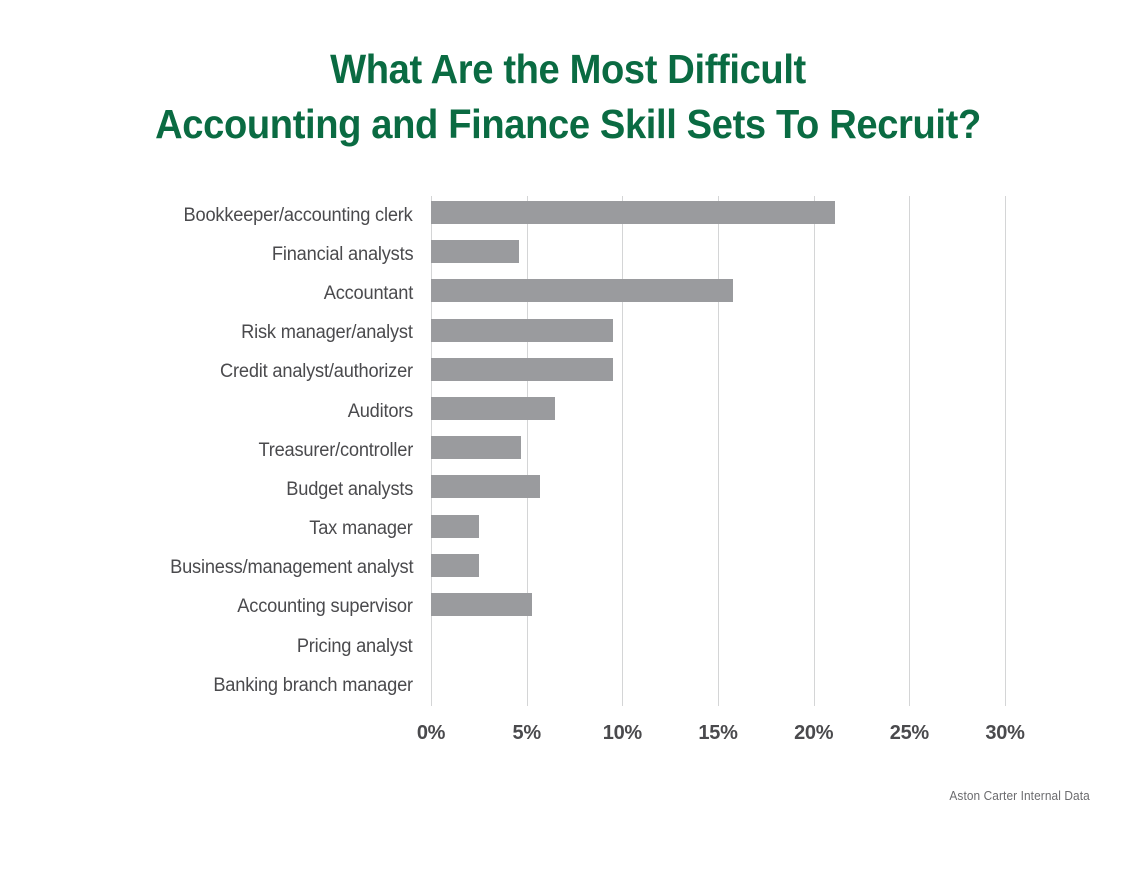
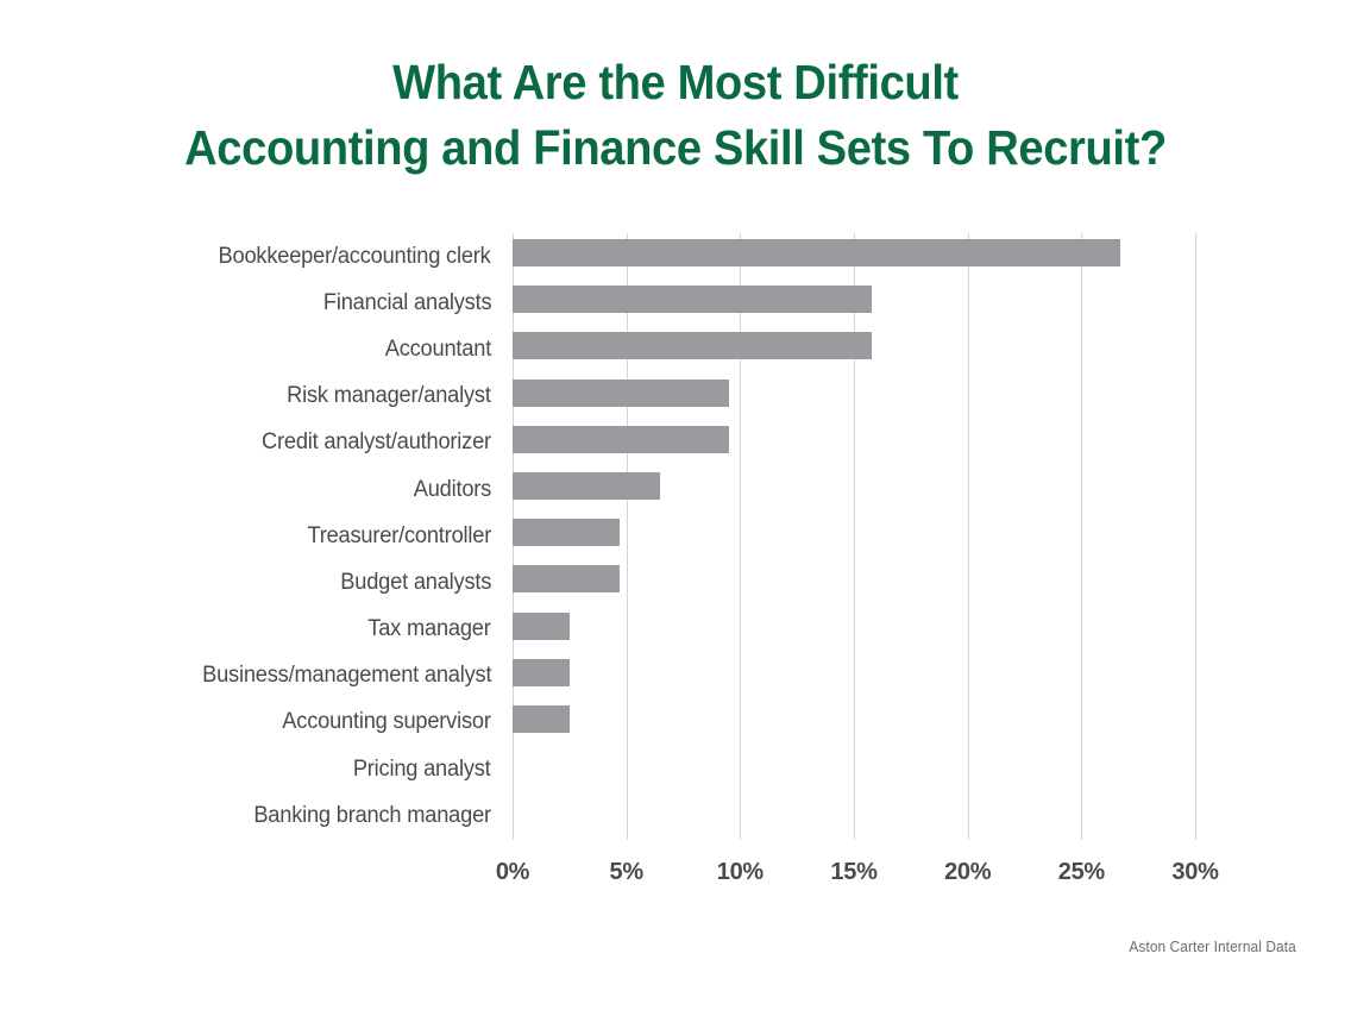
Bookkeeper/accounting clerk: 21.1% -> 26.7%
Financial analysts: 4.6% -> 15.8%
Budget analysts: 5.7% -> 4.7%
Accounting supervisor: 5.3% -> 2.5%
